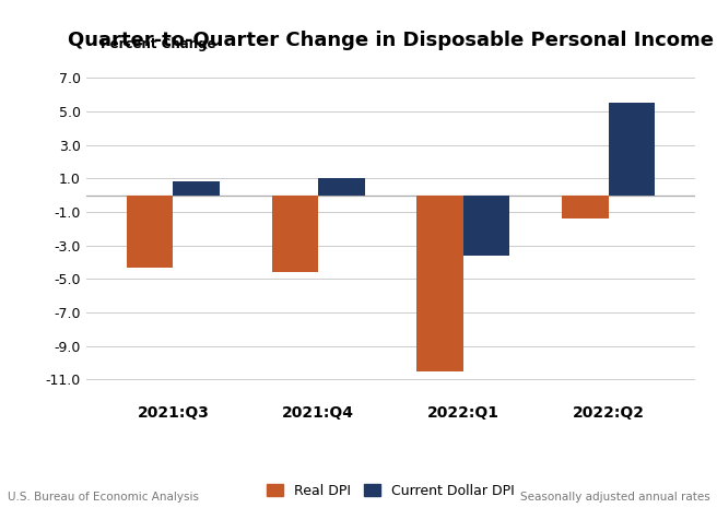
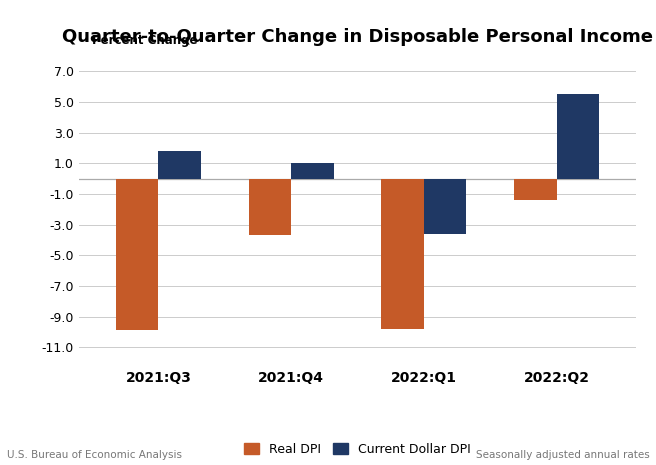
Real DPI/2021:Q3: -4.3 -> -9.9
Current Dollar DPI/2021:Q3: 0.8 -> 1.8
Real DPI/2021:Q4: -4.6 -> -3.7
Real DPI/2022:Q1: -10.5 -> -9.8
